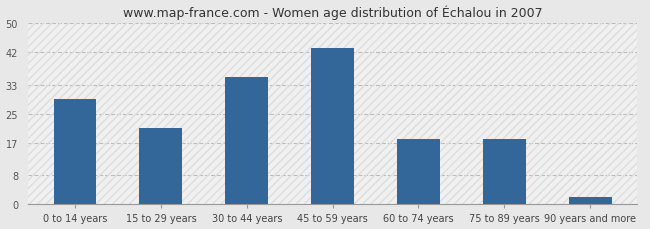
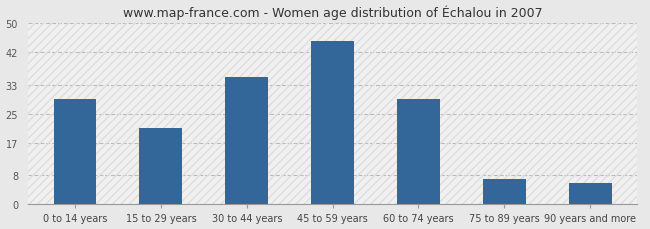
45 to 59 years: 43 -> 45
60 to 74 years: 18 -> 29
75 to 89 years: 18 -> 7
90 years and more: 2 -> 6
